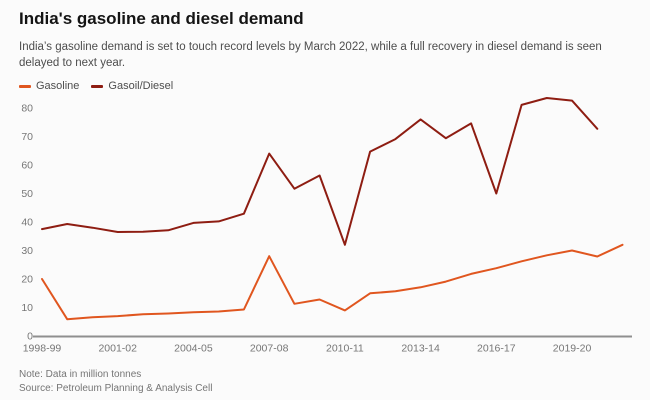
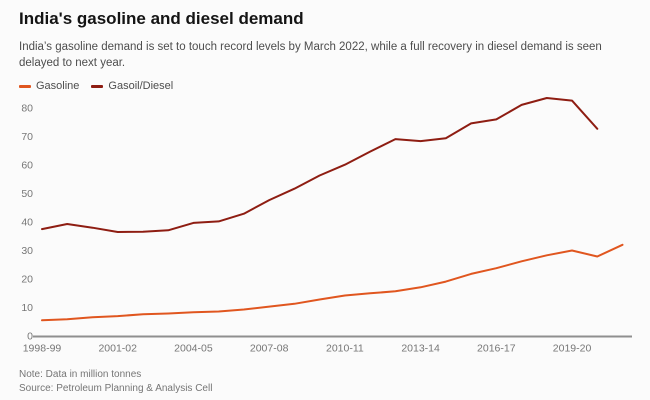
Gasoline/1998-99: 20 -> 6
Gasoline/2007-08: 28 -> 10
Gasoil/Diesel/2007-08: 64 -> 48
Gasoline/2010-11: 9 -> 14
Gasoil/Diesel/2010-11: 32 -> 60
Gasoil/Diesel/2013-14: 76 -> 68
Gasoil/Diesel/2016-17: 50 -> 76
